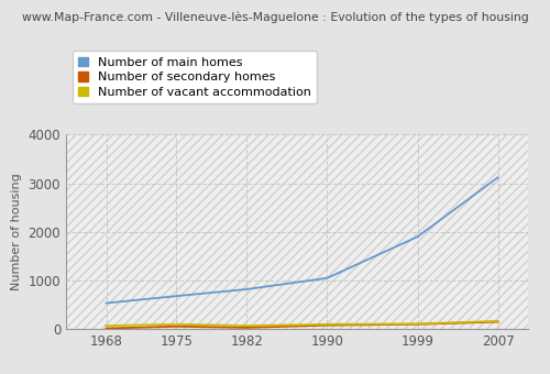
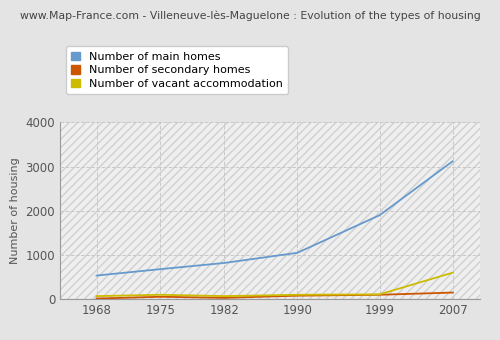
Number of vacant accommodation/2007: 160 -> 600
